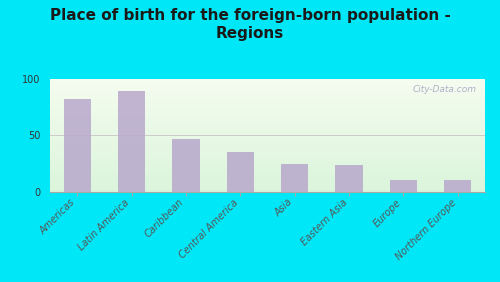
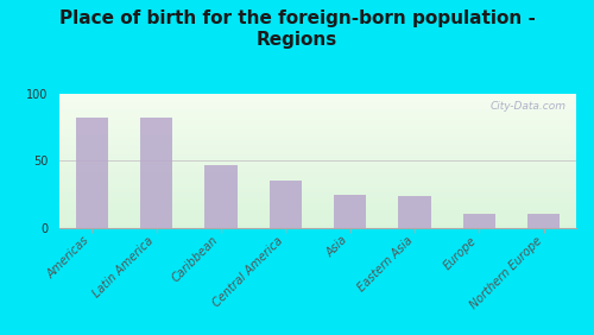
Latin America: 89 -> 82
